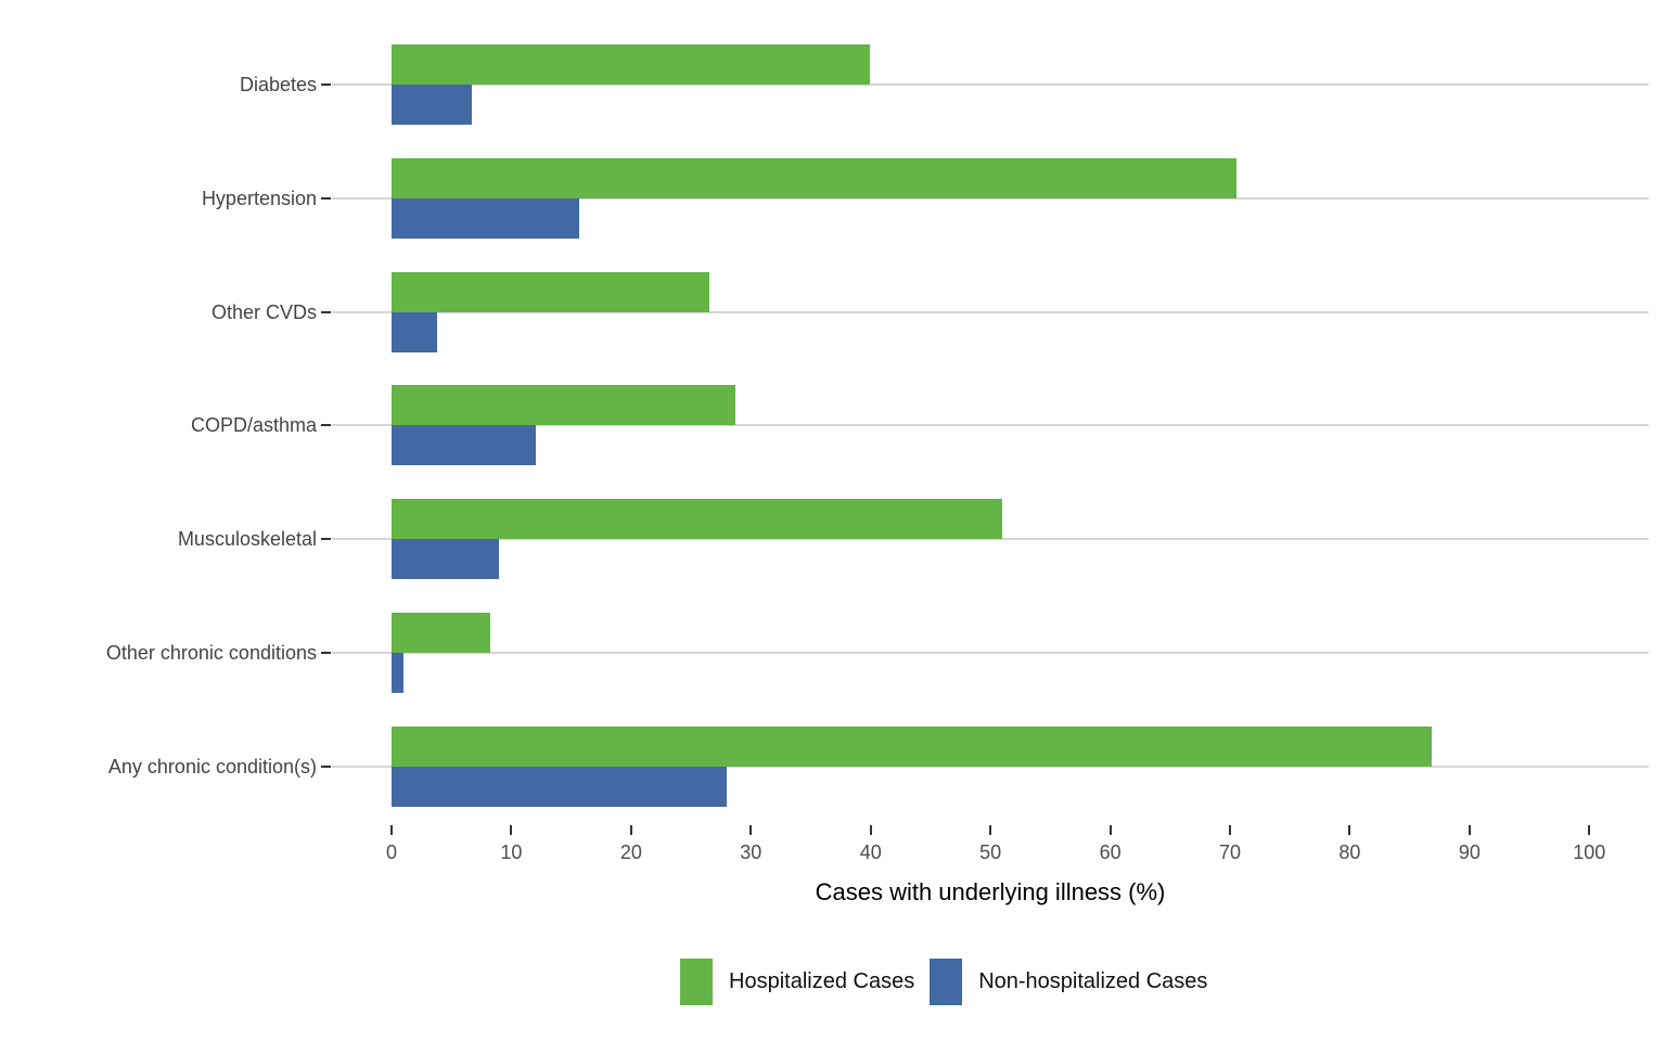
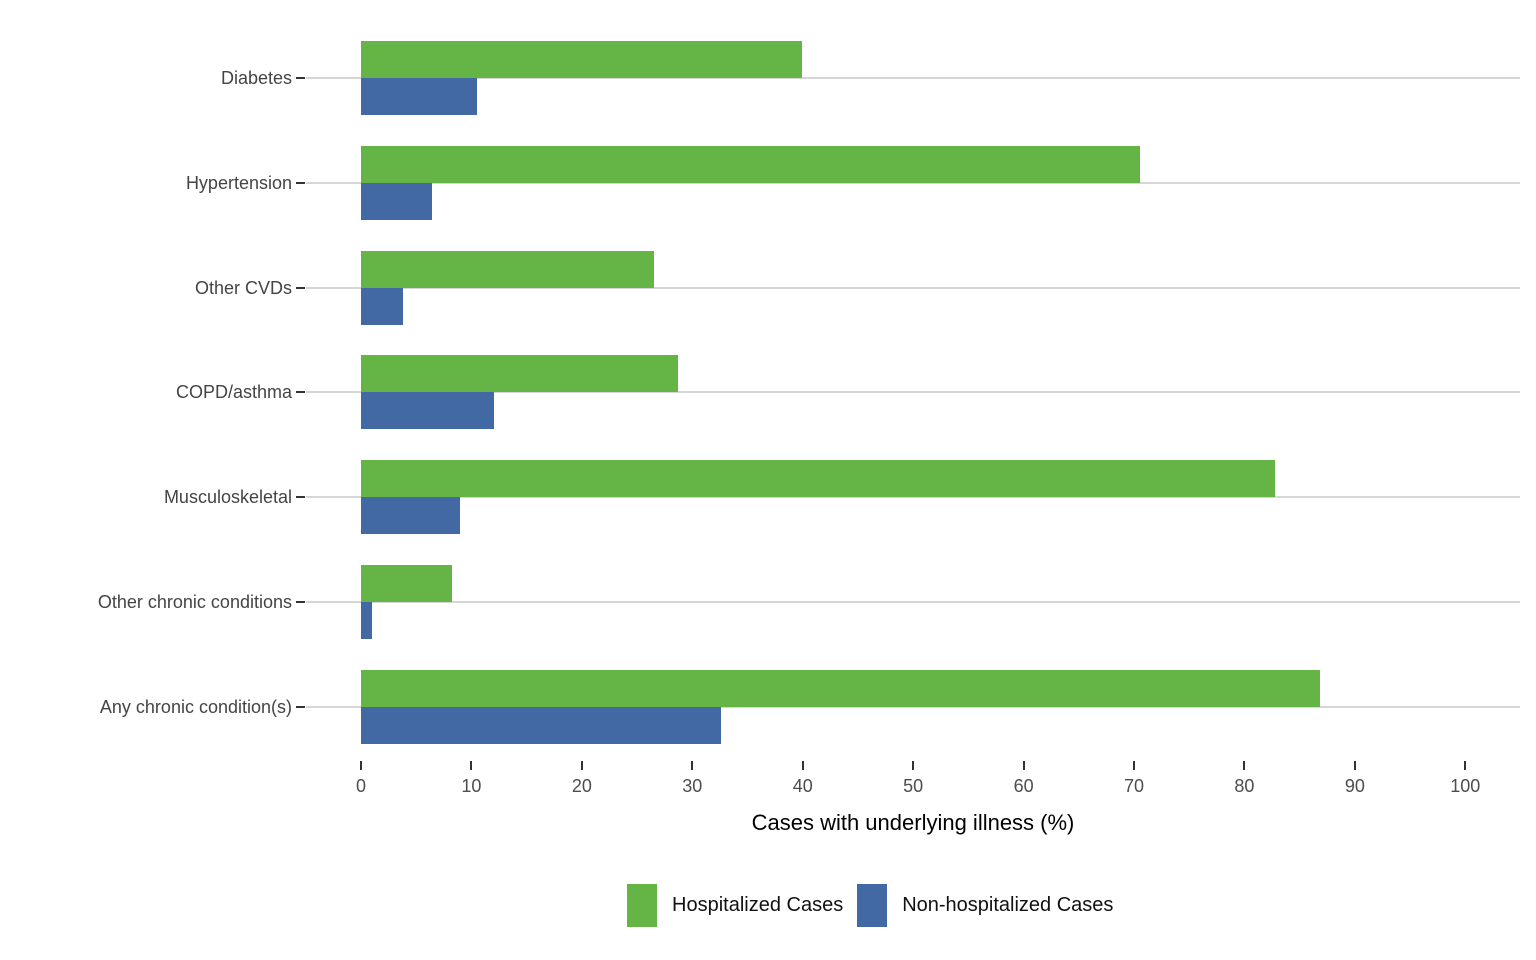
Non-hospitalized Cases/Diabetes: 6.7 -> 10.5
Non-hospitalized Cases/Hypertension: 15.7 -> 6.4
Hospitalized Cases/Musculoskeletal: 51.0 -> 82.8
Non-hospitalized Cases/Any chronic condition(s): 28.0 -> 32.6
